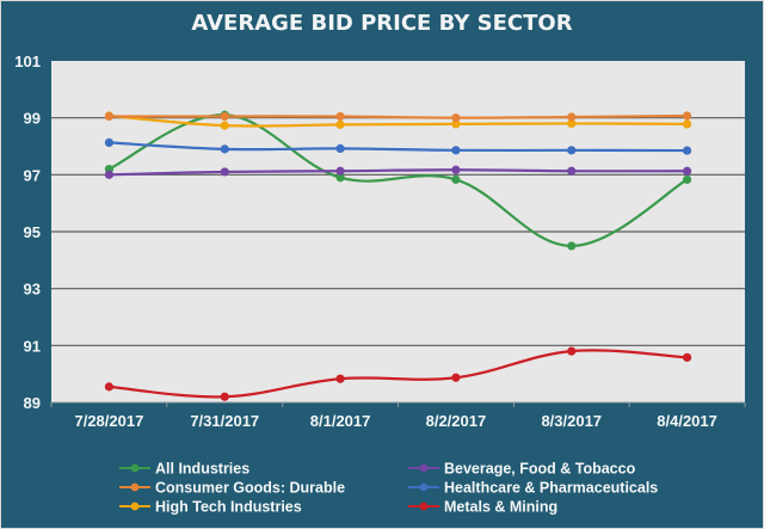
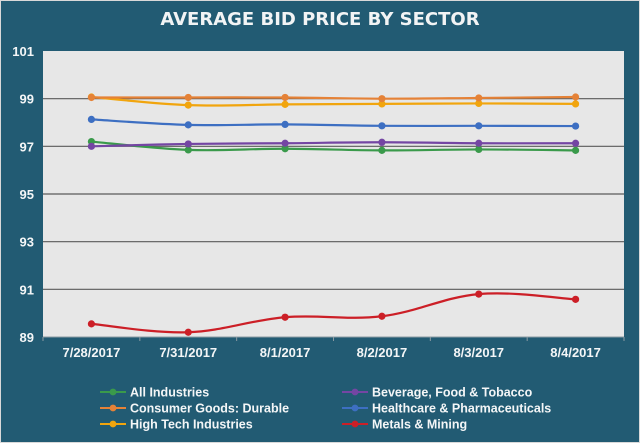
All Industries/7/31/2017: 99.1 -> 96.8
All Industries/8/3/2017: 94.5 -> 96.9
